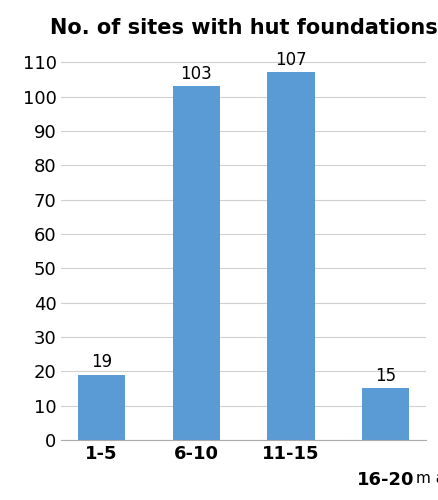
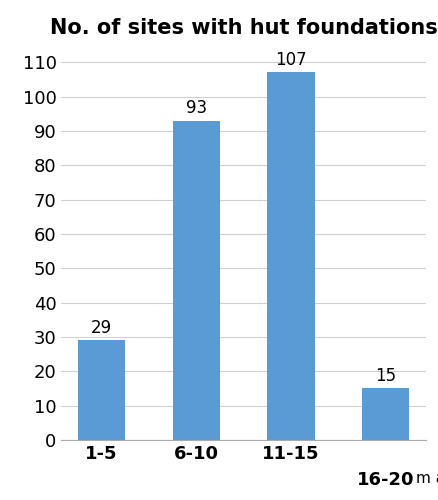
1-5: 19 -> 29
6-10: 103 -> 93
